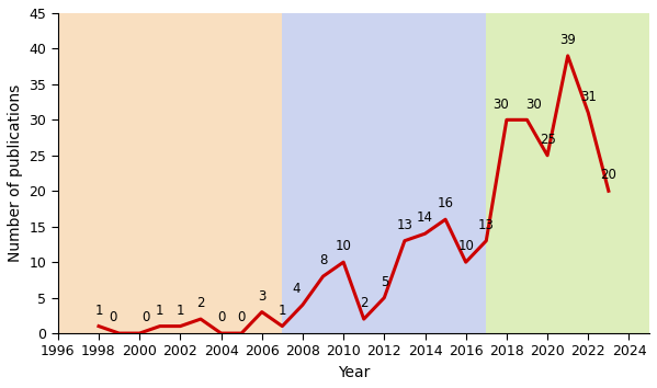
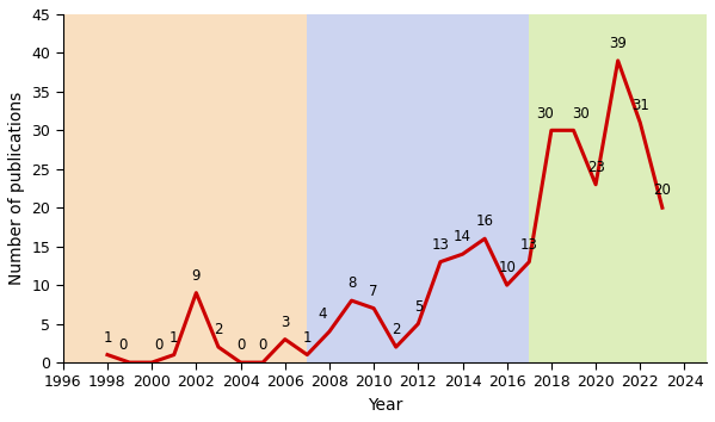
2002: 1 -> 9
2010: 10 -> 7
2020: 25 -> 23
